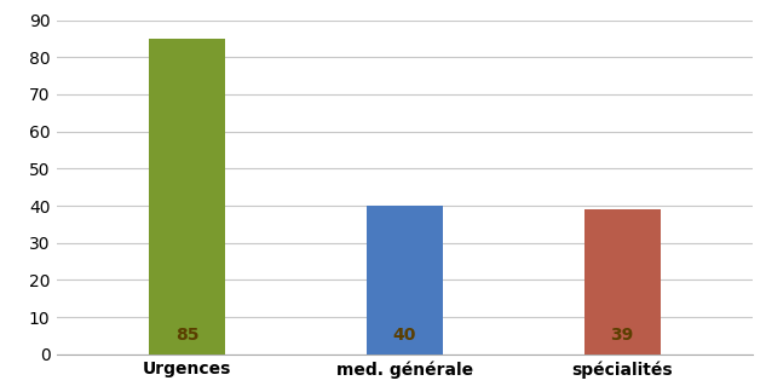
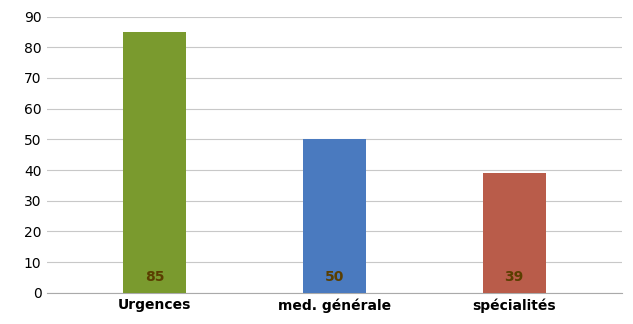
med. générale: 40 -> 50
